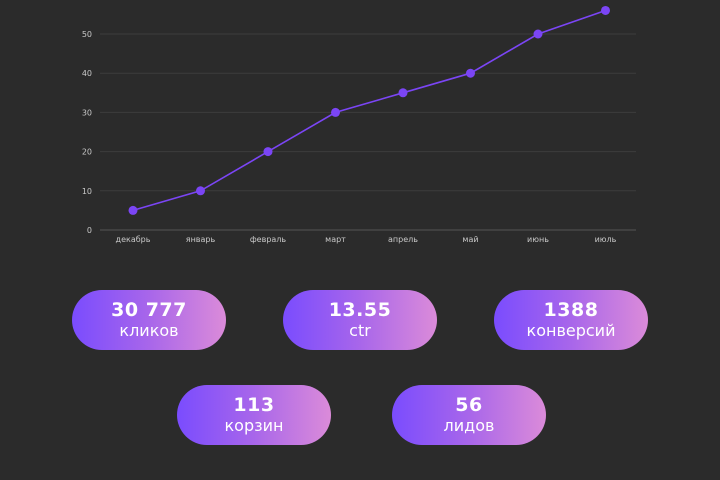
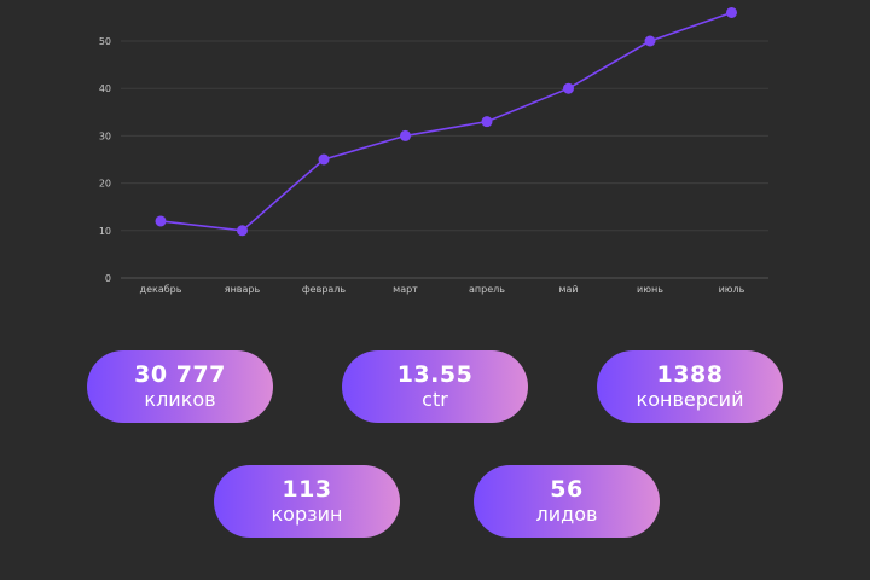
декабрь: 5 -> 12
февраль: 20 -> 25
апрель: 35 -> 33
